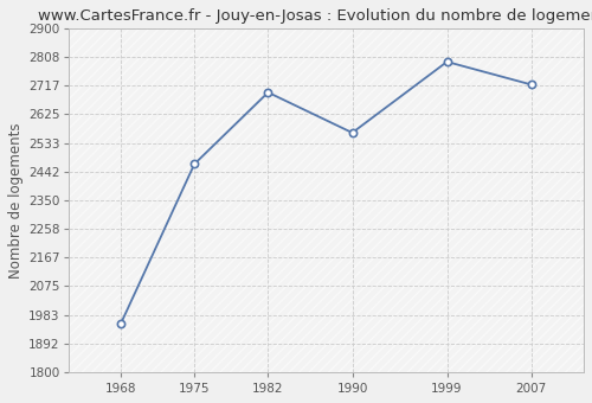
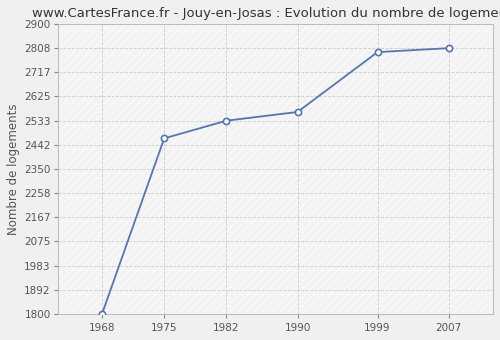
1968: 1955 -> 1800
1982: 2695 -> 2533
2007: 2720 -> 2808
